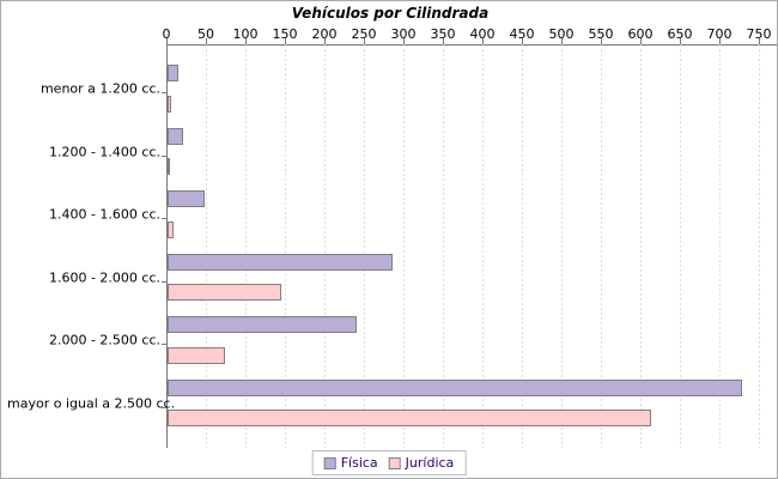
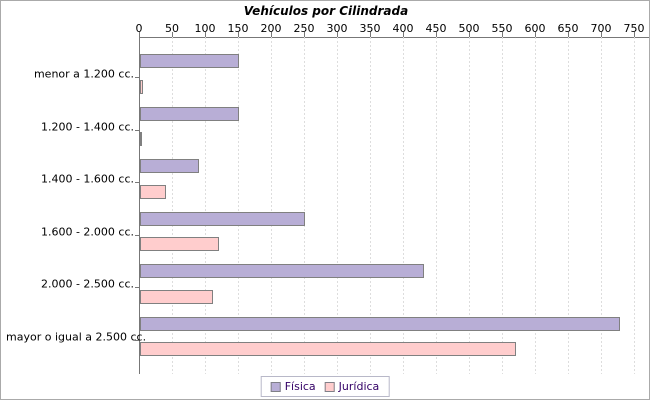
Física/menor a 1.200 cc.: 10 -> 150
Física/1.200 - 1.400 cc.: 20 -> 150
Física/1.400 - 1.600 cc.: 50 -> 90
Jurídica/1.400 - 1.600 cc.: 10 -> 40
Física/1.600 - 2.000 cc.: 280 -> 250
Jurídica/1.600 - 2.000 cc.: 140 -> 120
Física/2.000 - 2.500 cc.: 240 -> 430
Jurídica/2.000 - 2.500 cc.: 70 -> 110
Jurídica/mayor o igual a 2.500 cc.: 610 -> 570
